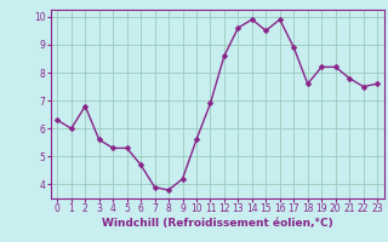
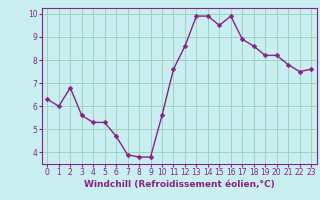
9: 4.2 -> 3.8
11: 6.9 -> 7.6
13: 9.6 -> 9.9
18: 7.6 -> 8.6
